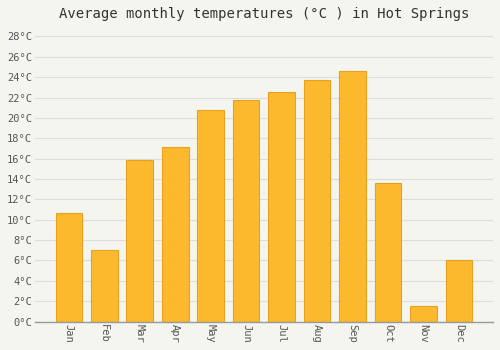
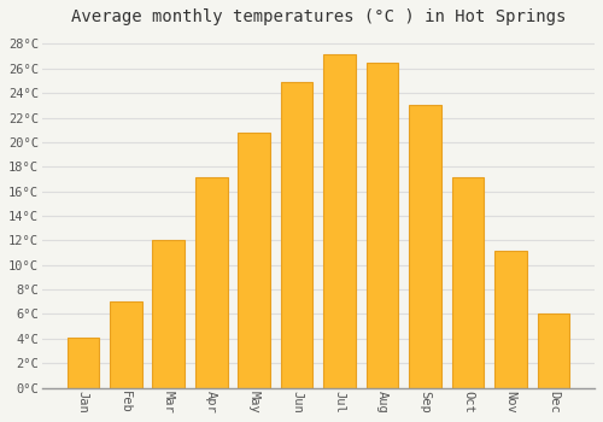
Jan: 10.7°C -> 4.1°C
Mar: 15.9°C -> 12.0°C
Jun: 21.8°C -> 24.9°C
Jul: 22.5°C -> 27.2°C
Aug: 23.7°C -> 26.5°C
Sep: 24.6°C -> 23.0°C
Oct: 13.6°C -> 17.1°C
Nov: 1.5°C -> 11.2°C
